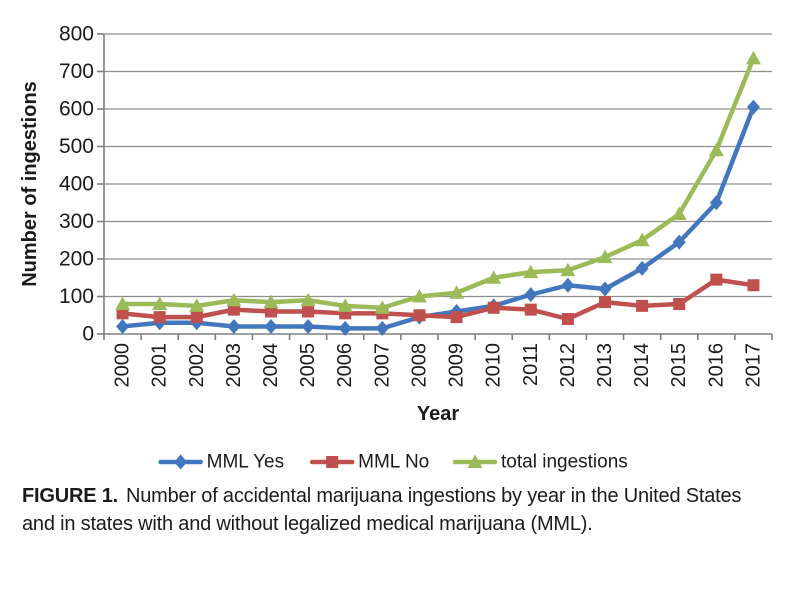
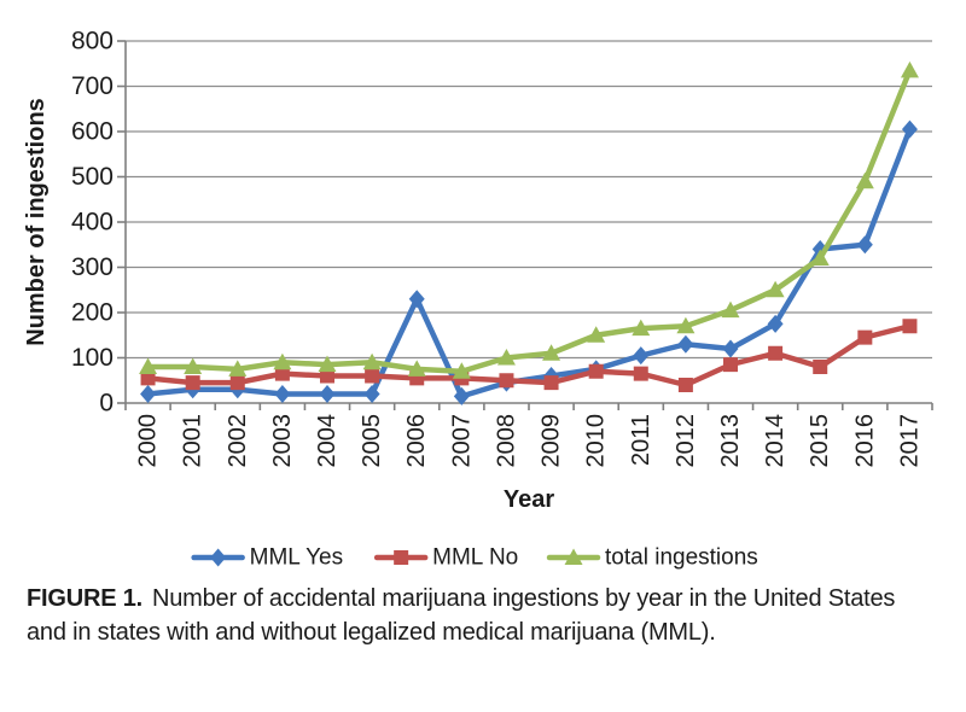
MML Yes/2006: 20 -> 230
MML No/2014: 80 -> 110
MML Yes/2015: 240 -> 340
MML No/2017: 130 -> 170
